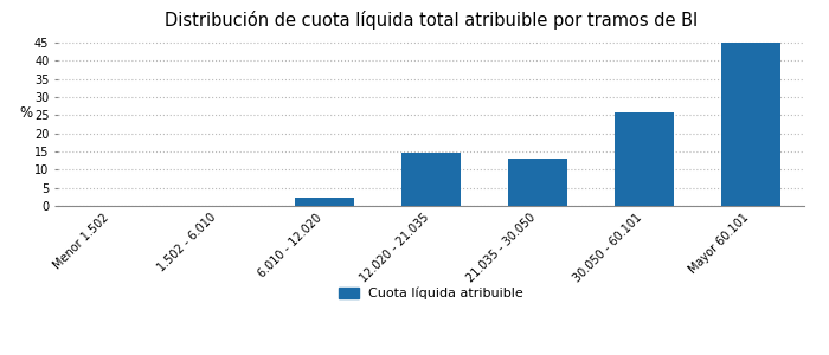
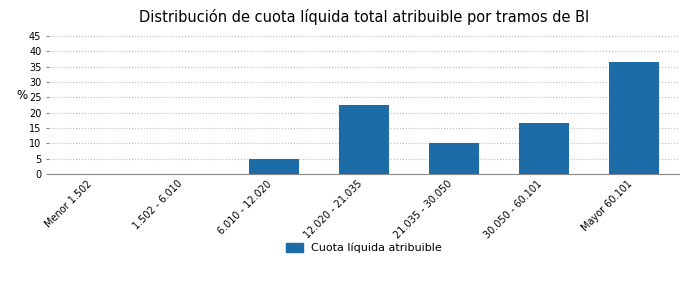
6.010 - 12.020: 2.3 -> 5.0
12.020 - 21.035: 14.7 -> 22.5
21.035 - 30.050: 12.9 -> 10.0
30.050 - 60.101: 25.7 -> 16.5
Mayor 60.101: 45.0 -> 36.5
